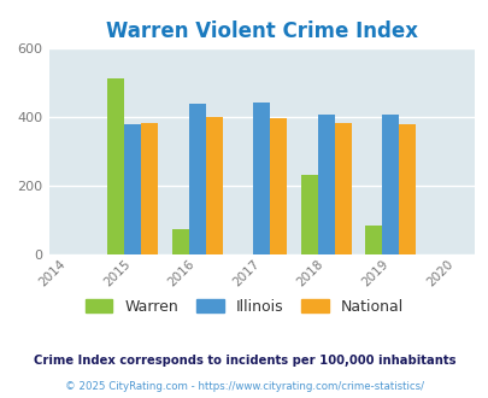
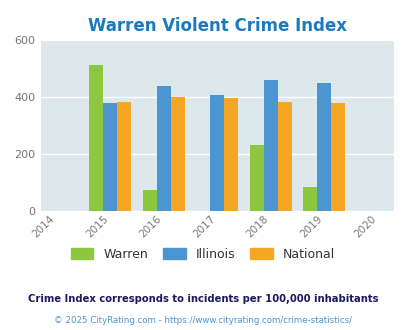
Illinois/2017: 442 -> 405
Illinois/2018: 405 -> 460
Illinois/2019: 405 -> 450
